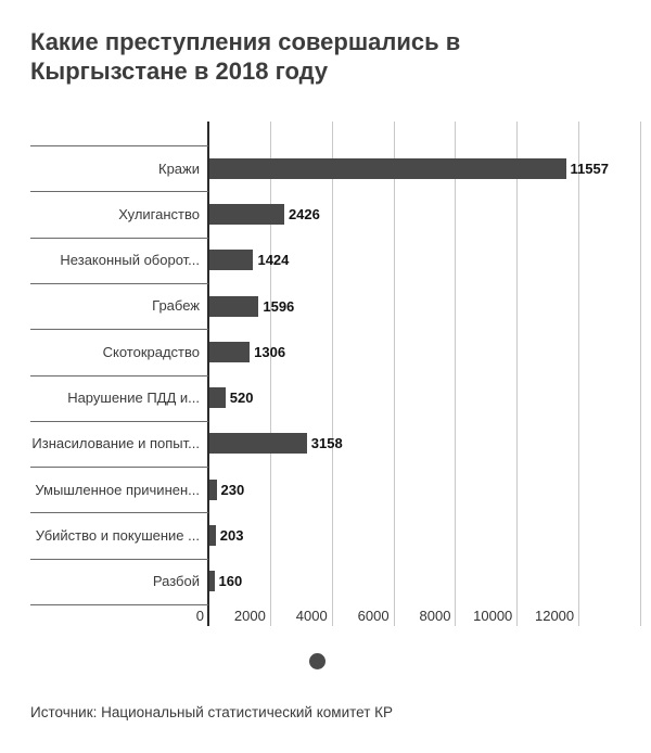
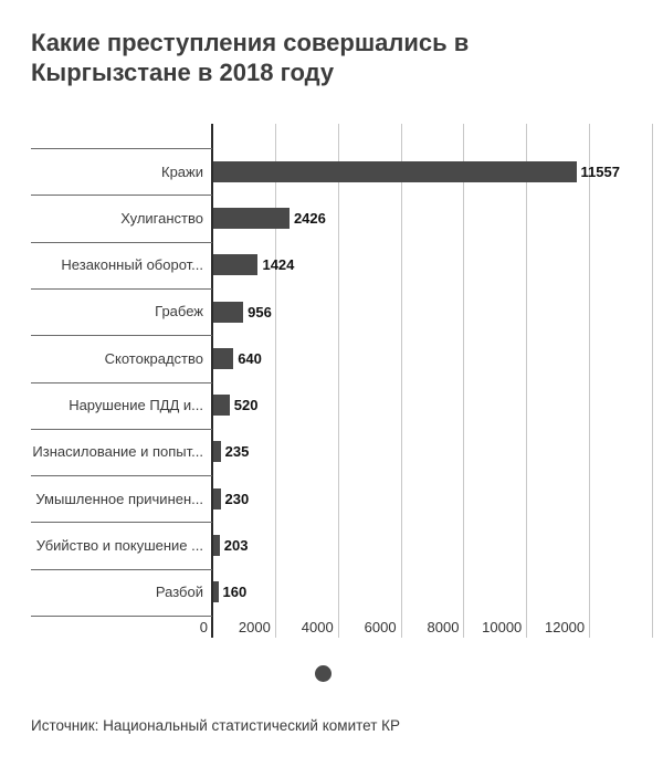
Грабеж: 1596 -> 956
Скотокрадство: 1306 -> 640
Изнасилование и попыт...: 3158 -> 235
